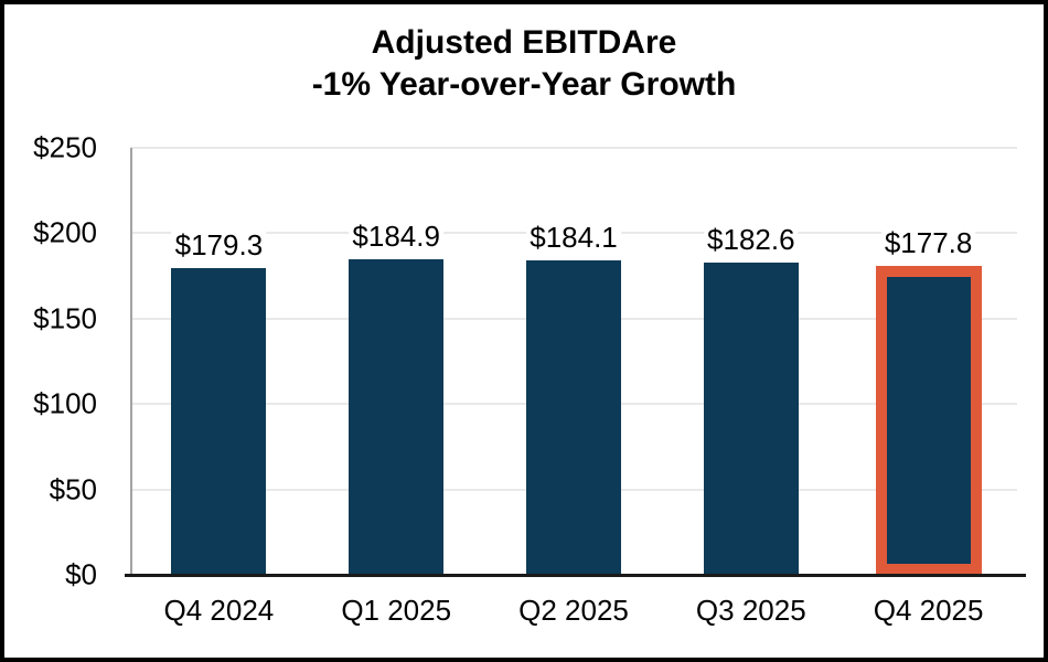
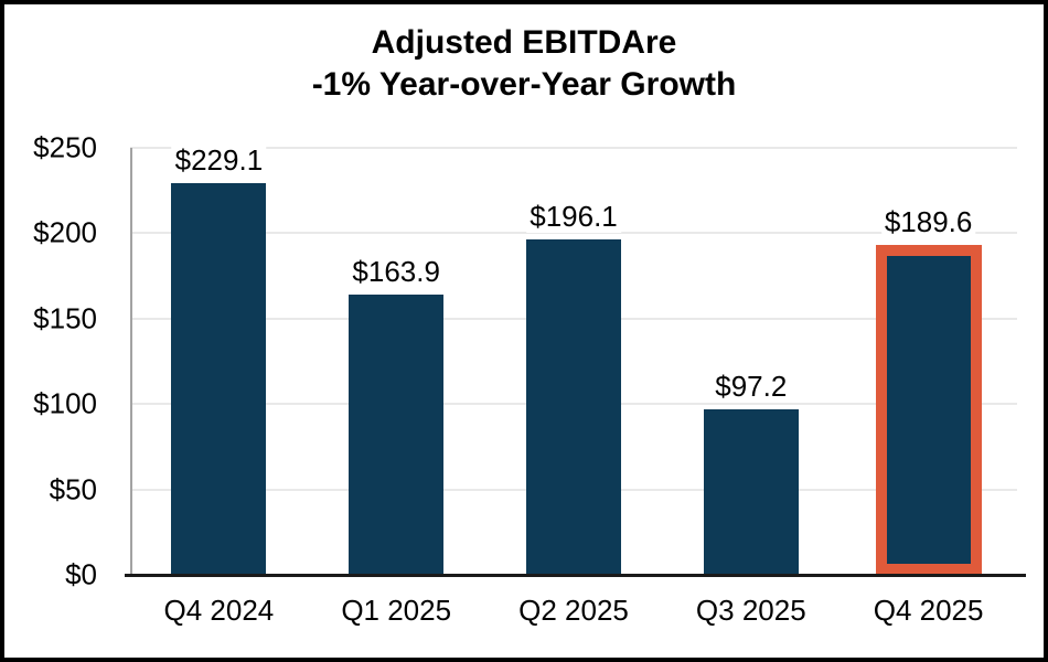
Q4 2024: $179.3 -> $229.1
Q1 2025: $184.9 -> $163.9
Q2 2025: $184.1 -> $196.1
Q3 2025: $182.6 -> $97.2
Q4 2025: $177.8 -> $189.6
